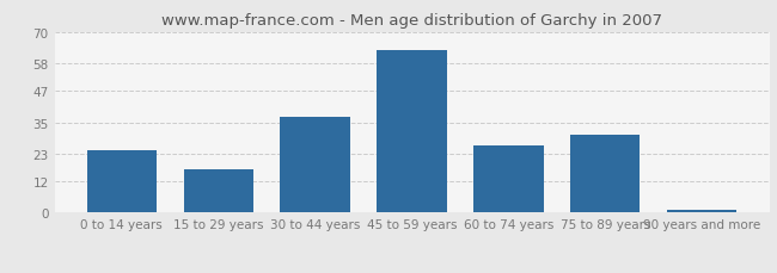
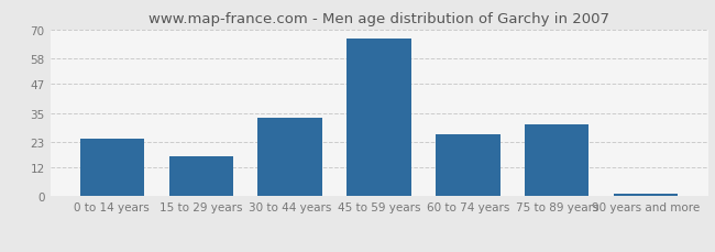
30 to 44 years: 37 -> 33
45 to 59 years: 63 -> 66
